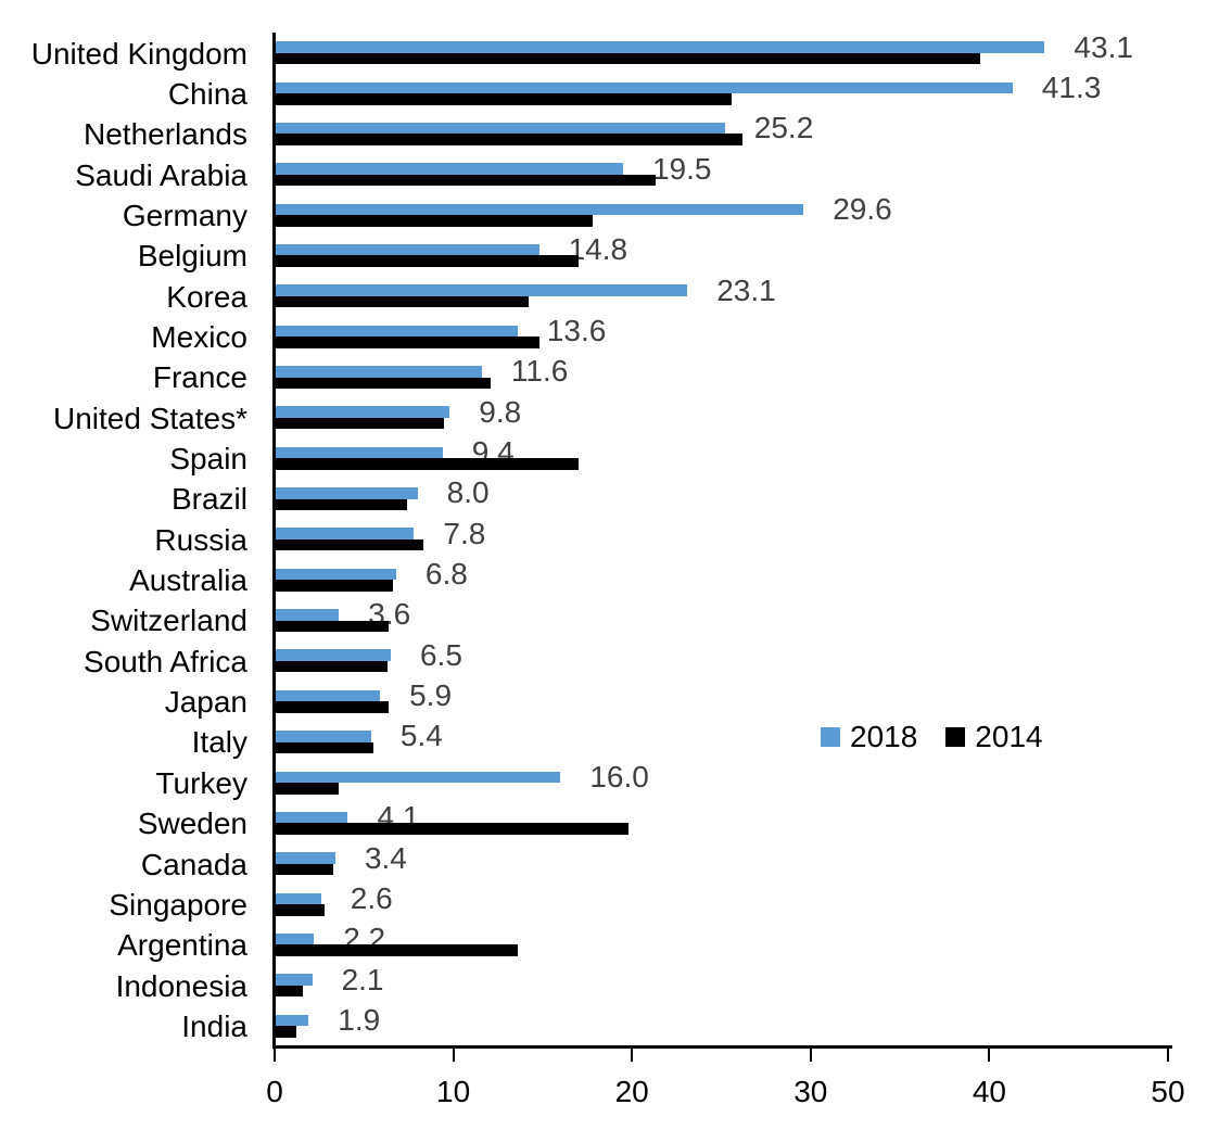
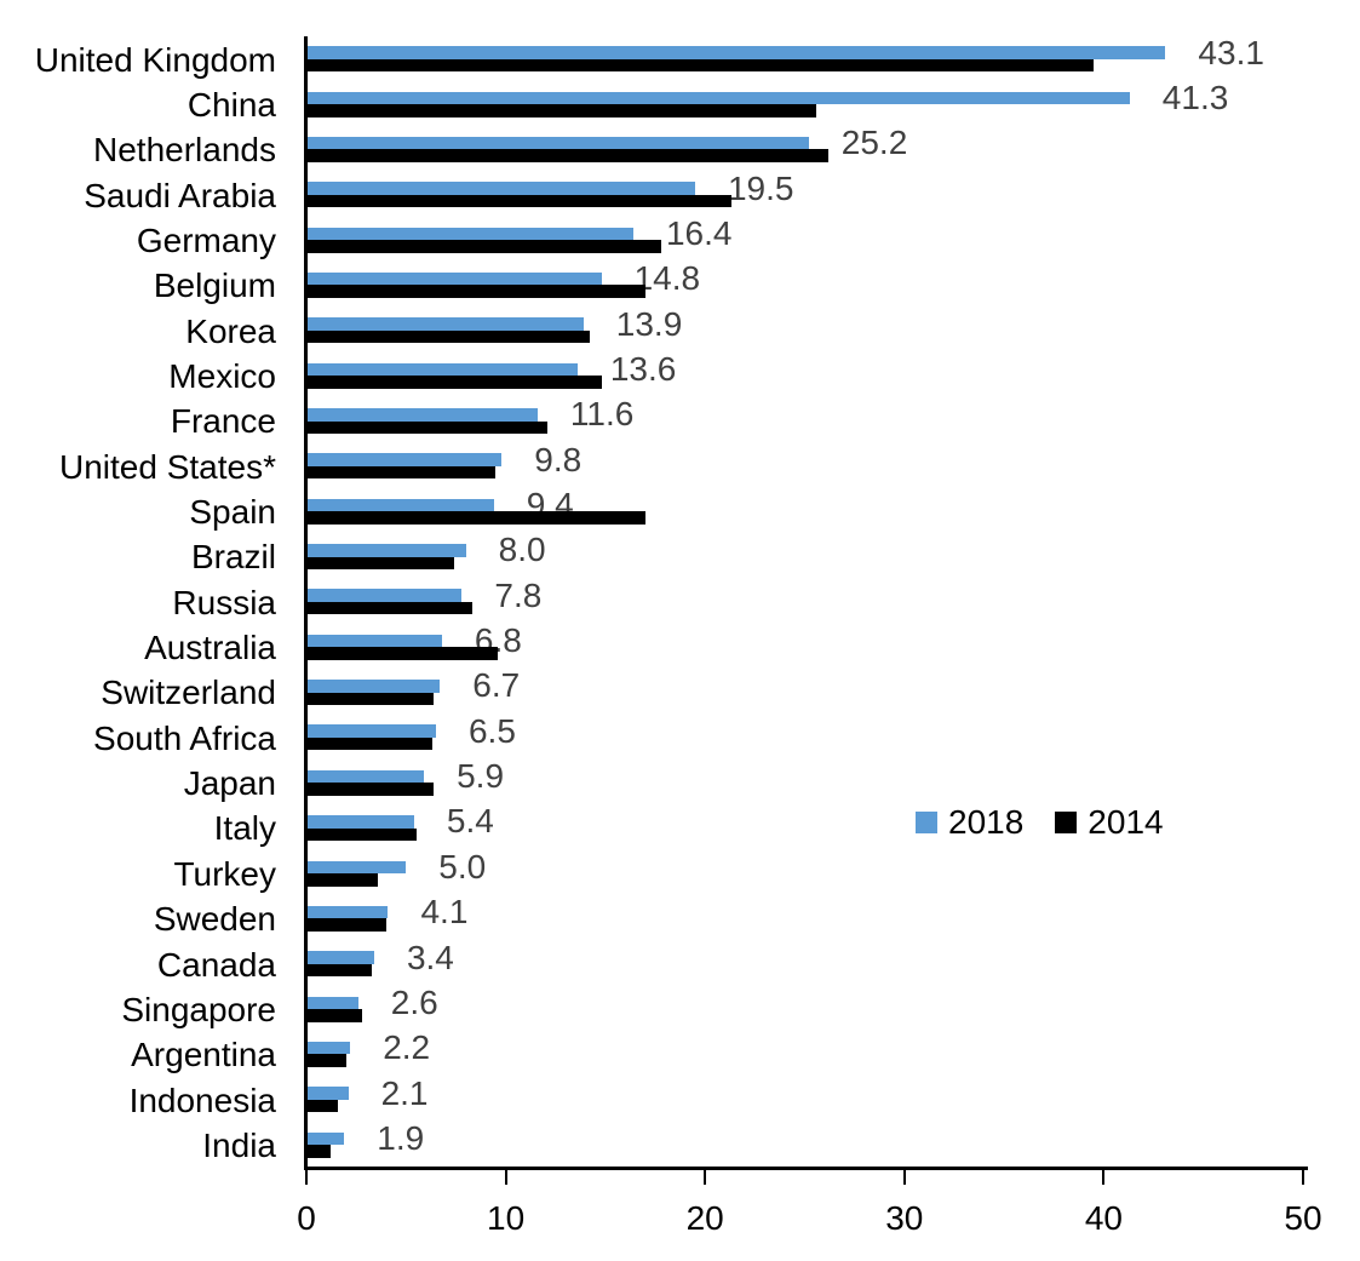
2018/Germany: 29.6 -> 16.4
2018/Korea: 23.1 -> 13.9
2014/Australia: 6.6 -> 9.6
2018/Switzerland: 3.6 -> 6.7
2018/Turkey: 16.0 -> 5.0
2014/Sweden: 19.8 -> 4.0
2014/Argentina: 13.6 -> 2.0
